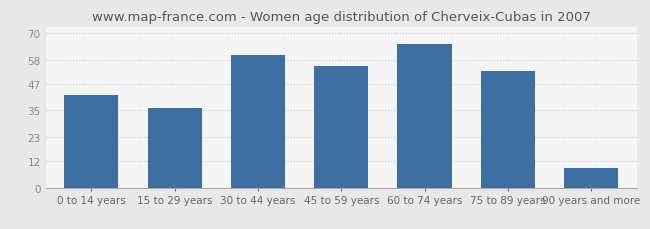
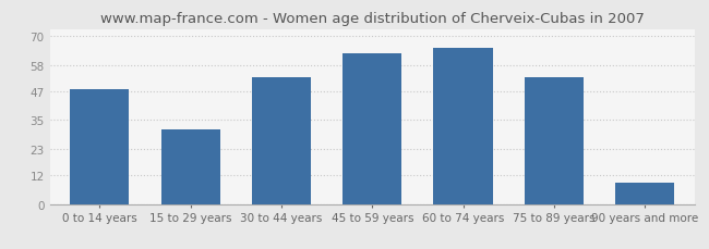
0 to 14 years: 42 -> 48
15 to 29 years: 36 -> 31
30 to 44 years: 60 -> 53
45 to 59 years: 55 -> 63
